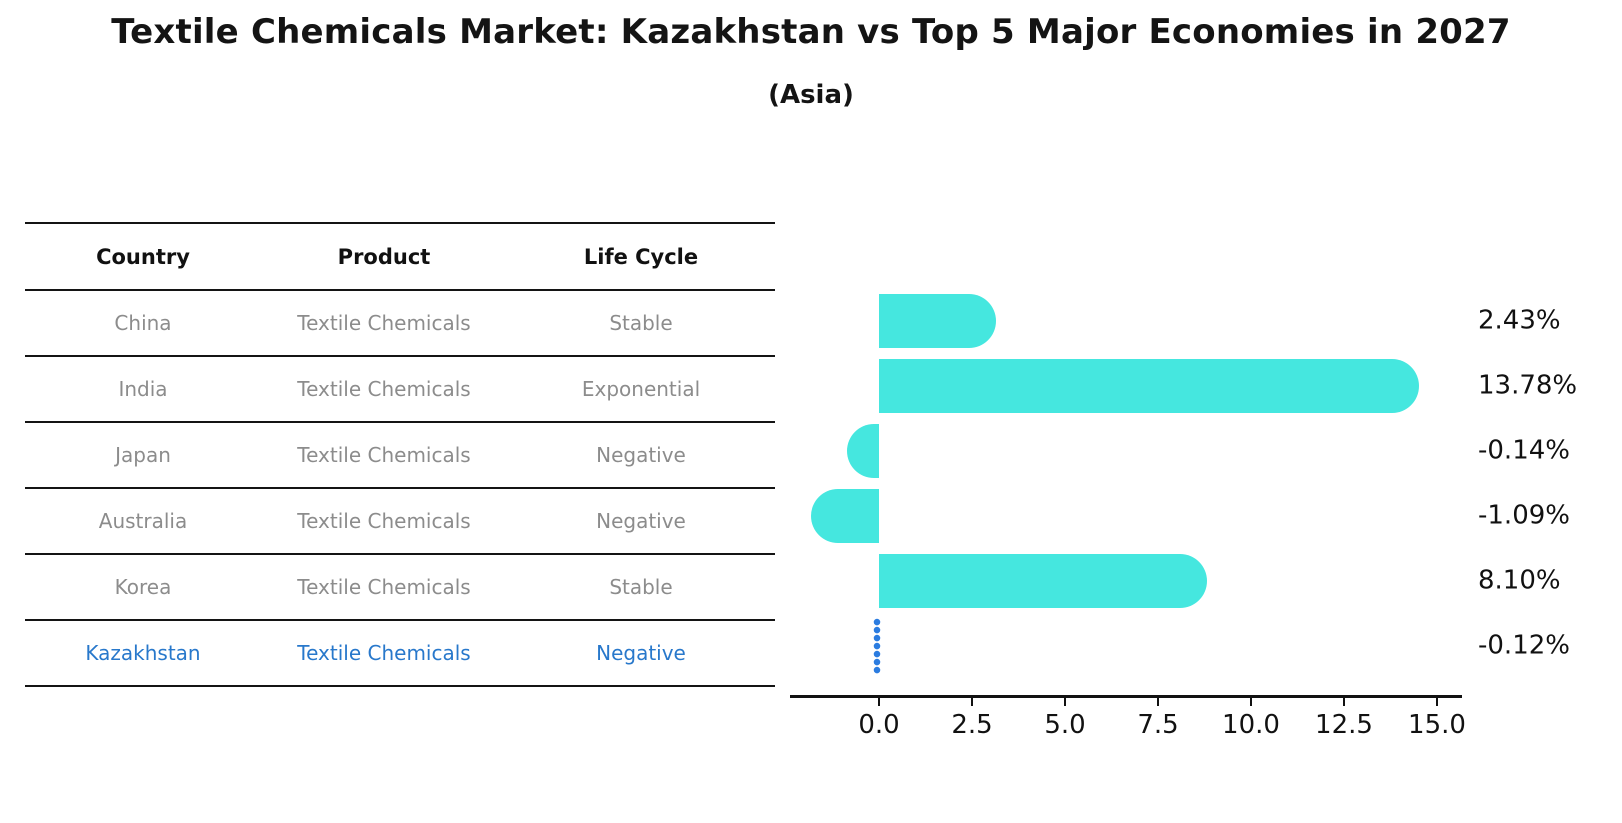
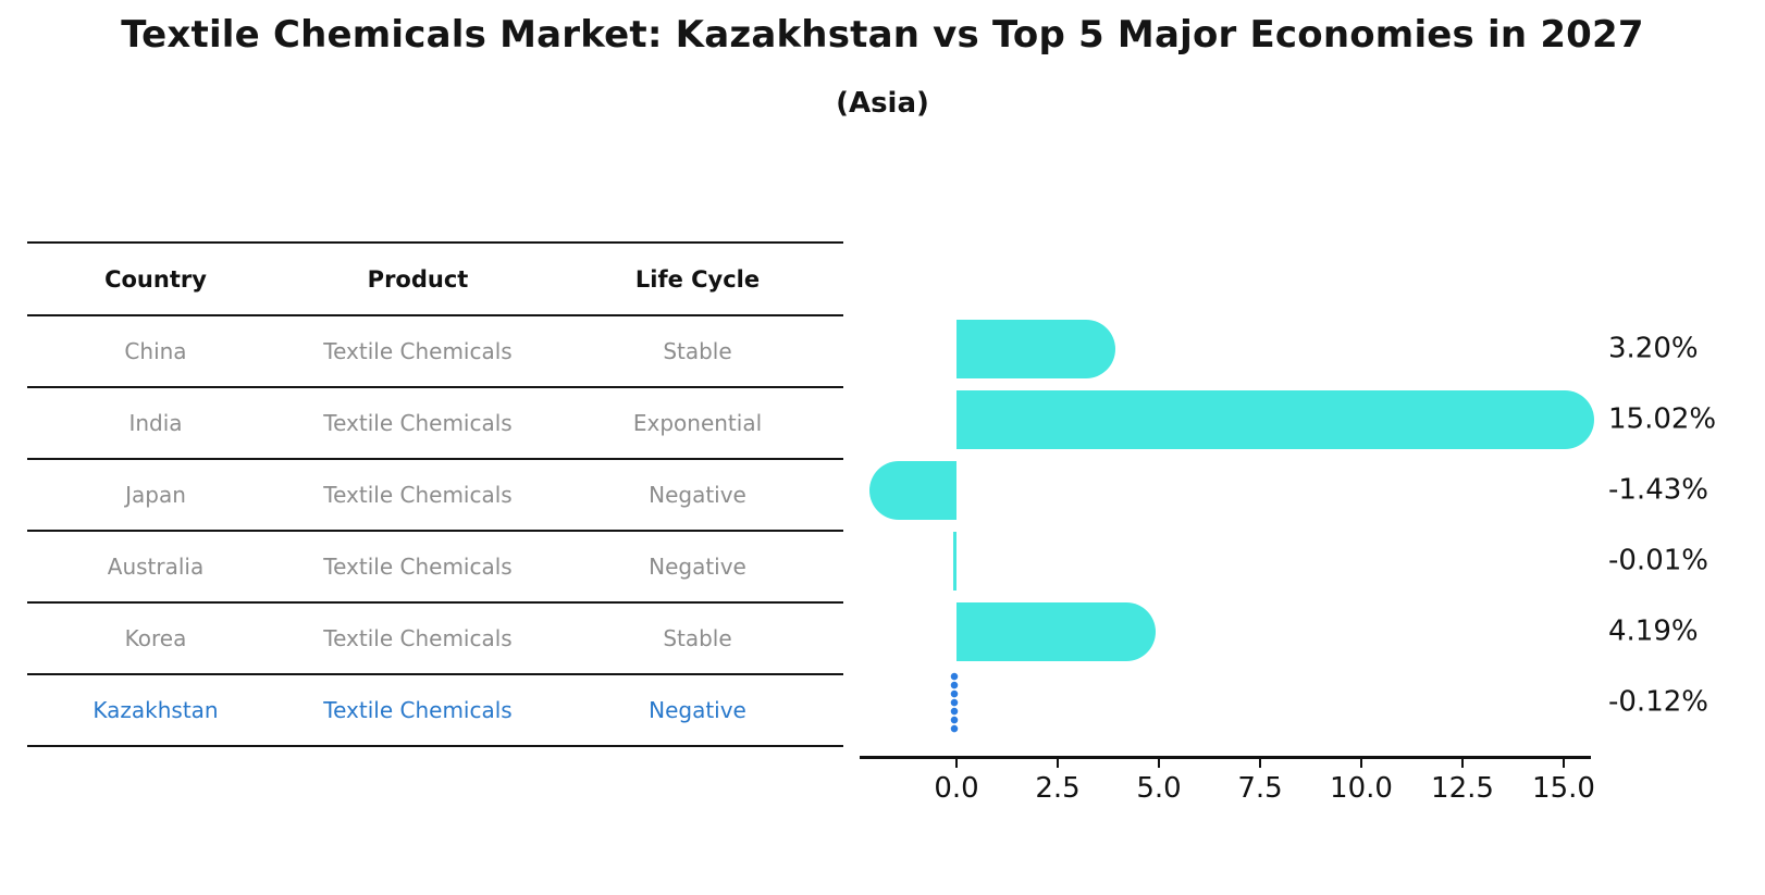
China: 2.43% -> 3.20%
India: 13.78% -> 15.02%
Japan: -0.14% -> -1.43%
Australia: -1.09% -> -0.01%
Korea: 8.10% -> 4.19%
